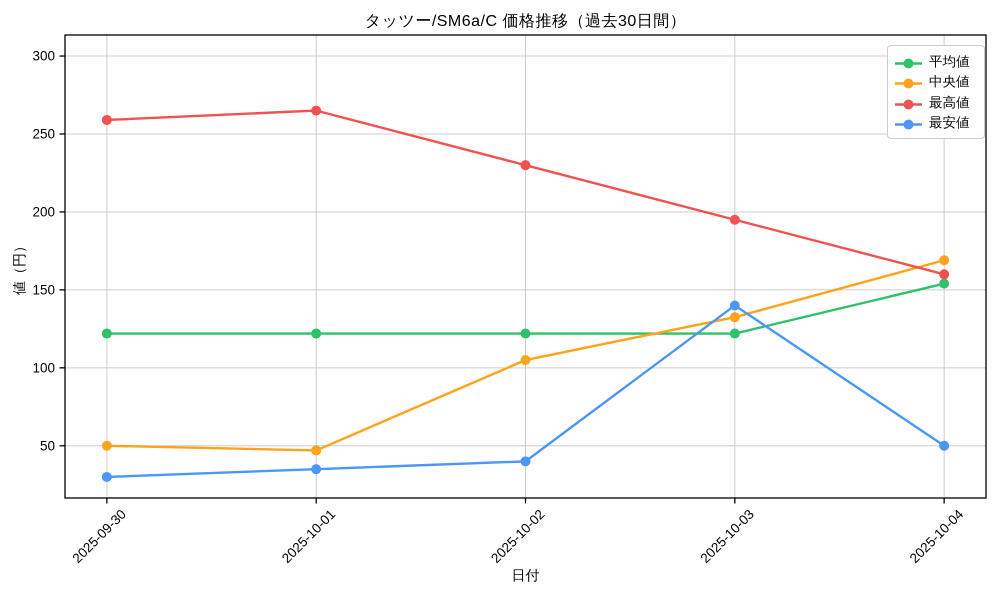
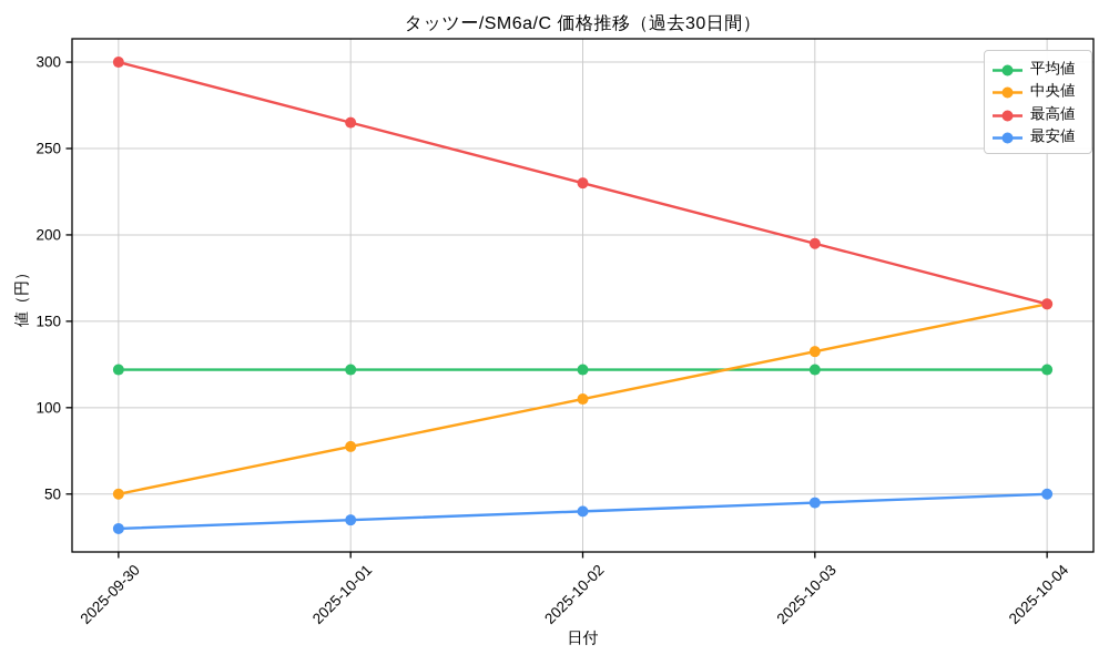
最高値/2025-09-30: 259 -> 300
中央値/2025-10-01: 47 -> 78
最安値/2025-10-03: 140 -> 45
平均値/2025-10-04: 154 -> 122
中央値/2025-10-04: 169 -> 160
